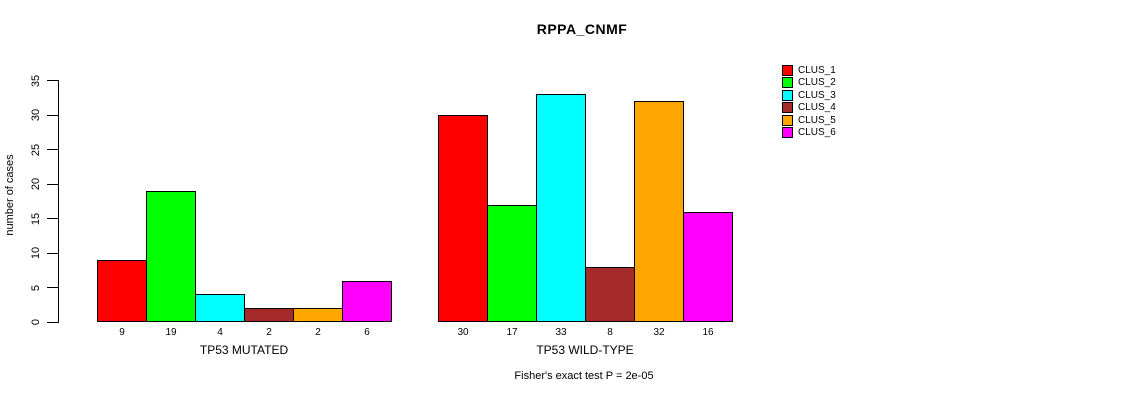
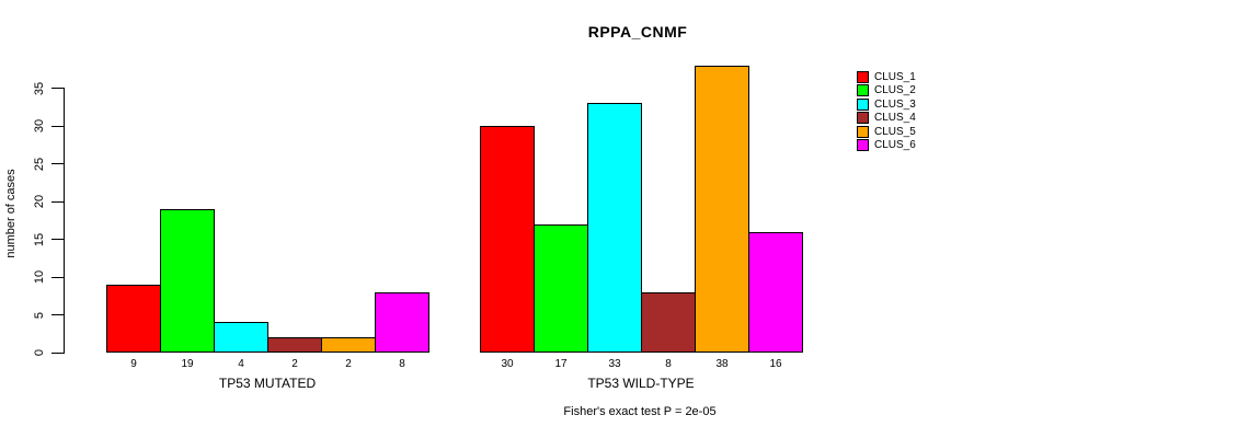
CLUS_6/TP53 MUTATED: 6 -> 8
CLUS_5/TP53 WILD-TYPE: 32 -> 38
